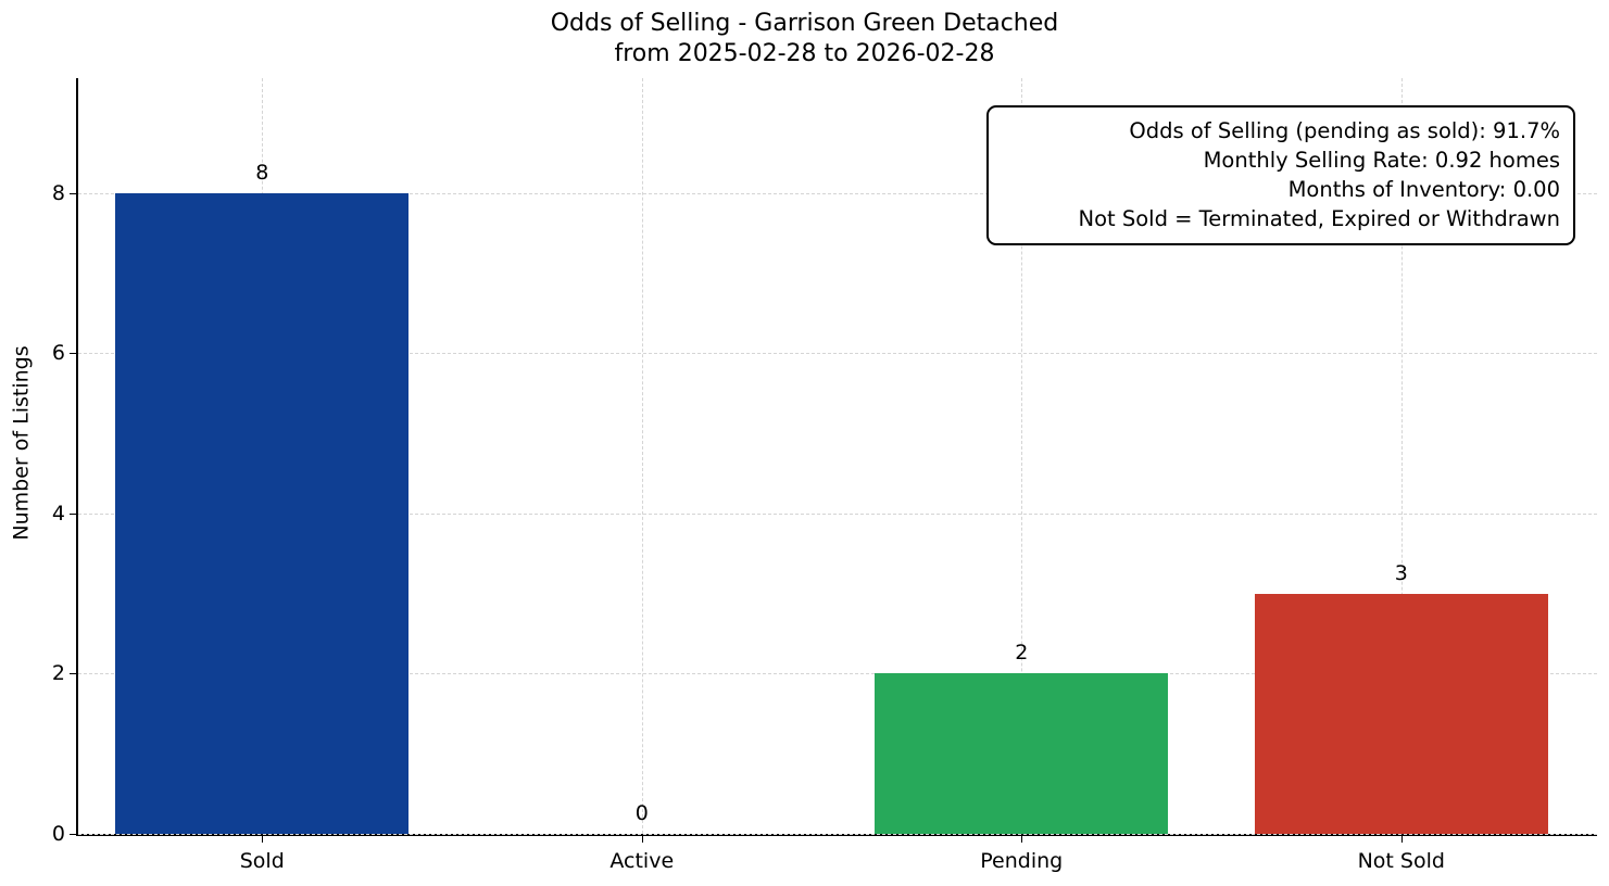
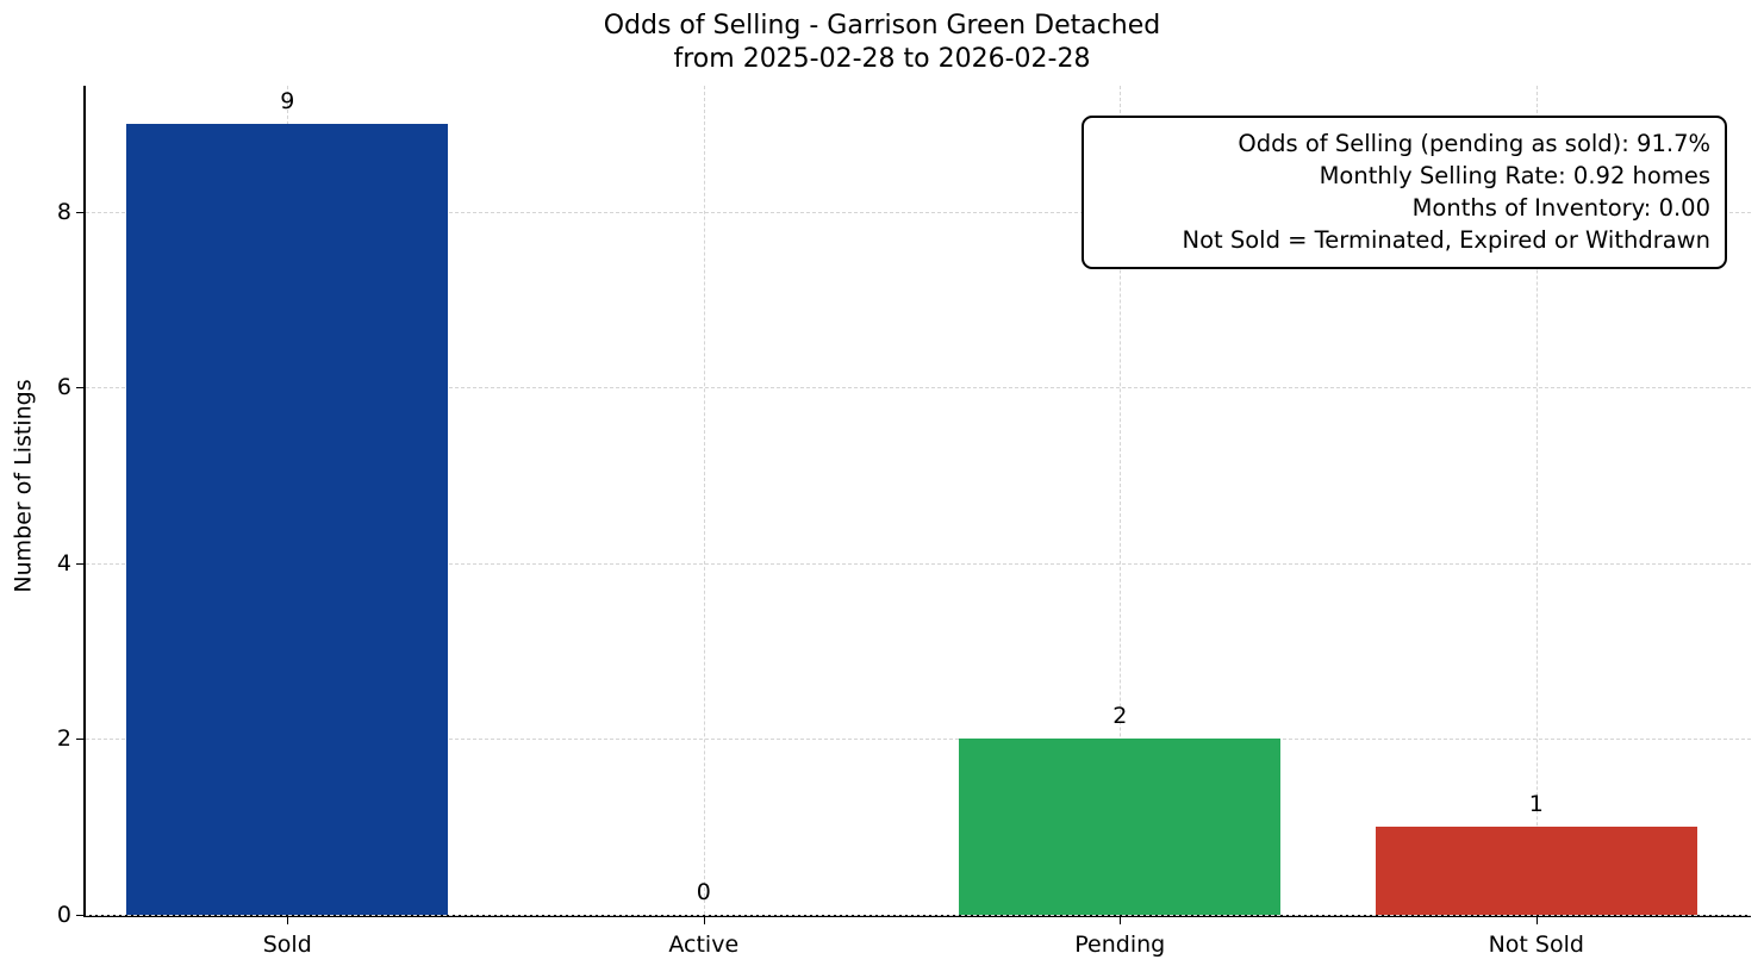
Sold: 8 -> 9
Not Sold: 3 -> 1
